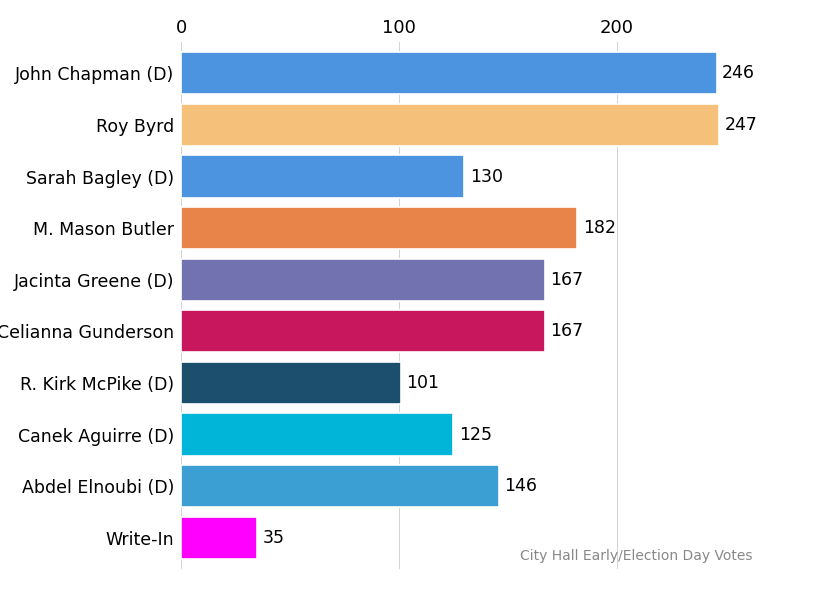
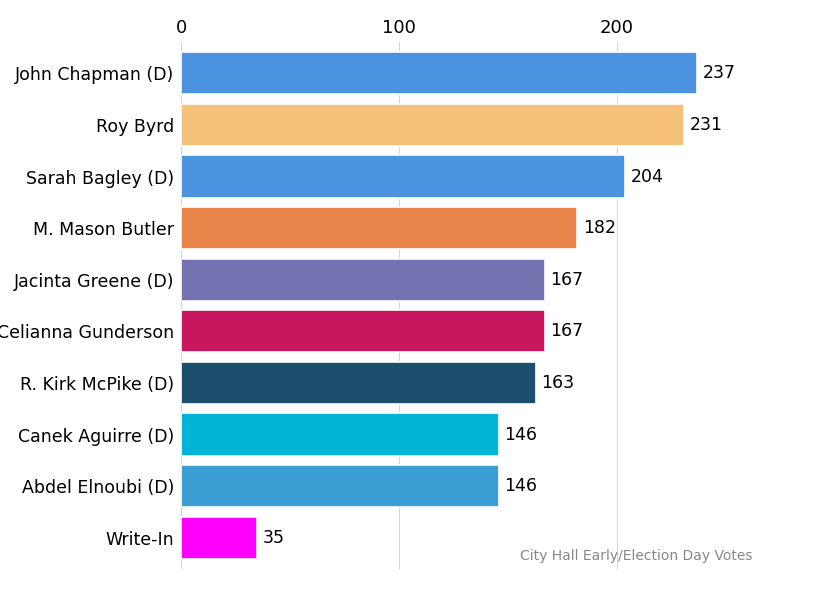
John Chapman (D): 246 -> 237
Roy Byrd: 247 -> 231
Sarah Bagley (D): 130 -> 204
R. Kirk McPike (D): 101 -> 163
Canek Aguirre (D): 125 -> 146
